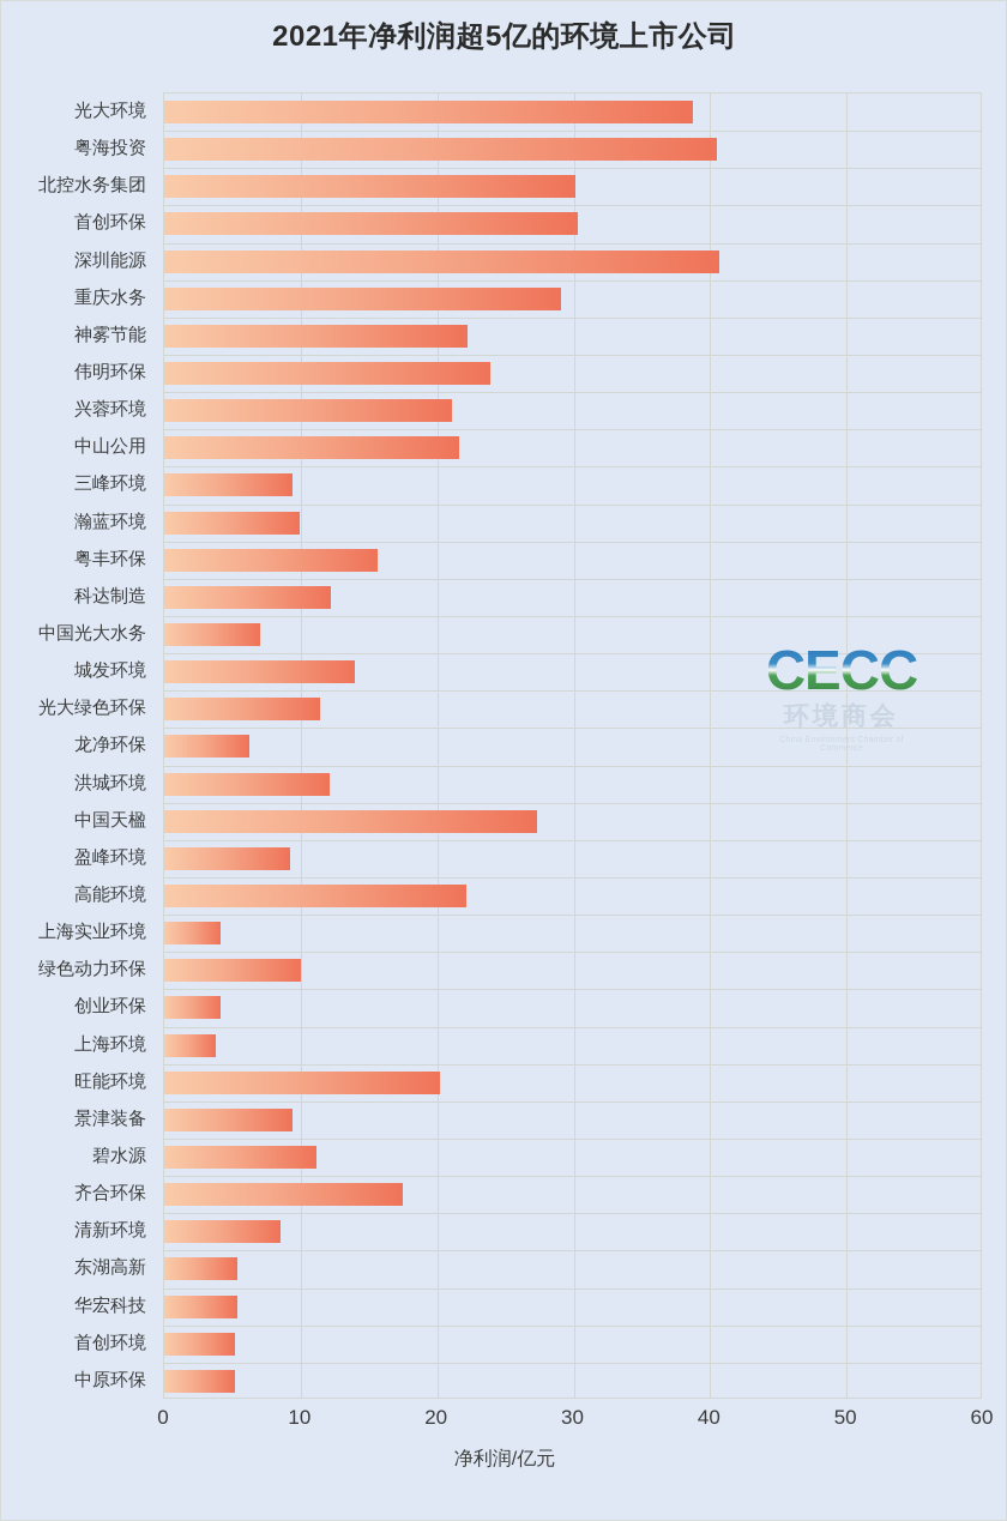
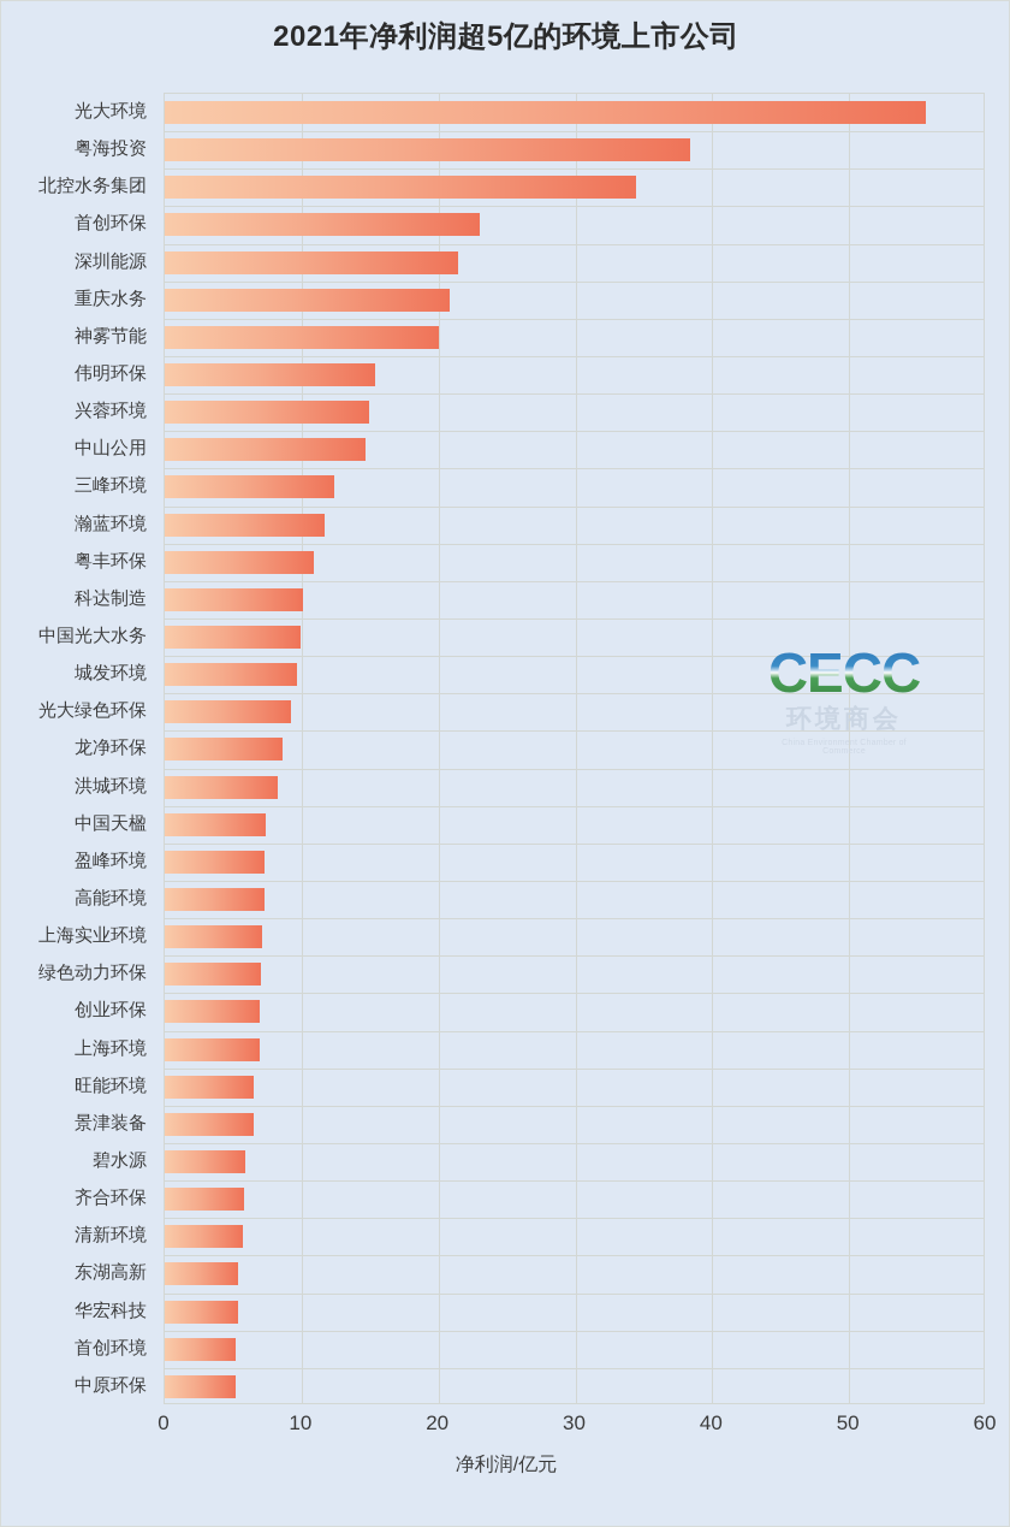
光大环境: 38.7 -> 55.6
粤海投资: 40.5 -> 38.4
北控水务集团: 30.1 -> 34.4
首创环保: 30.3 -> 23.0
深圳能源: 40.7 -> 21.4
重庆水务: 29.1 -> 20.8
神雾节能: 22.2 -> 20.0
伟明环保: 23.9 -> 15.4
兴蓉环境: 21.1 -> 14.9
中山公用: 21.6 -> 14.7
三峰环境: 9.4 -> 12.4
瀚蓝环境: 9.9 -> 11.7
粤丰环保: 15.6 -> 10.9
科达制造: 12.2 -> 10.1
中国光大水务: 7.0 -> 9.9
城发环境: 14.0 -> 9.7
光大绿色环保: 11.4 -> 9.2
龙净环保: 6.2 -> 8.6
洪城环境: 12.1 -> 8.3
中国天楹: 27.3 -> 7.4
盈峰环境: 9.2 -> 7.3
高能环境: 22.1 -> 7.3
上海实业环境: 4.1 -> 7.1
绿色动力环保: 10.0 -> 7.0
创业环保: 4.1 -> 6.9
上海环境: 3.8 -> 6.9
旺能环境: 20.2 -> 6.5
景津装备: 9.4 -> 6.5
碧水源: 11.2 -> 5.9
齐合环保: 17.5 -> 5.8
清新环境: 8.5 -> 5.7
